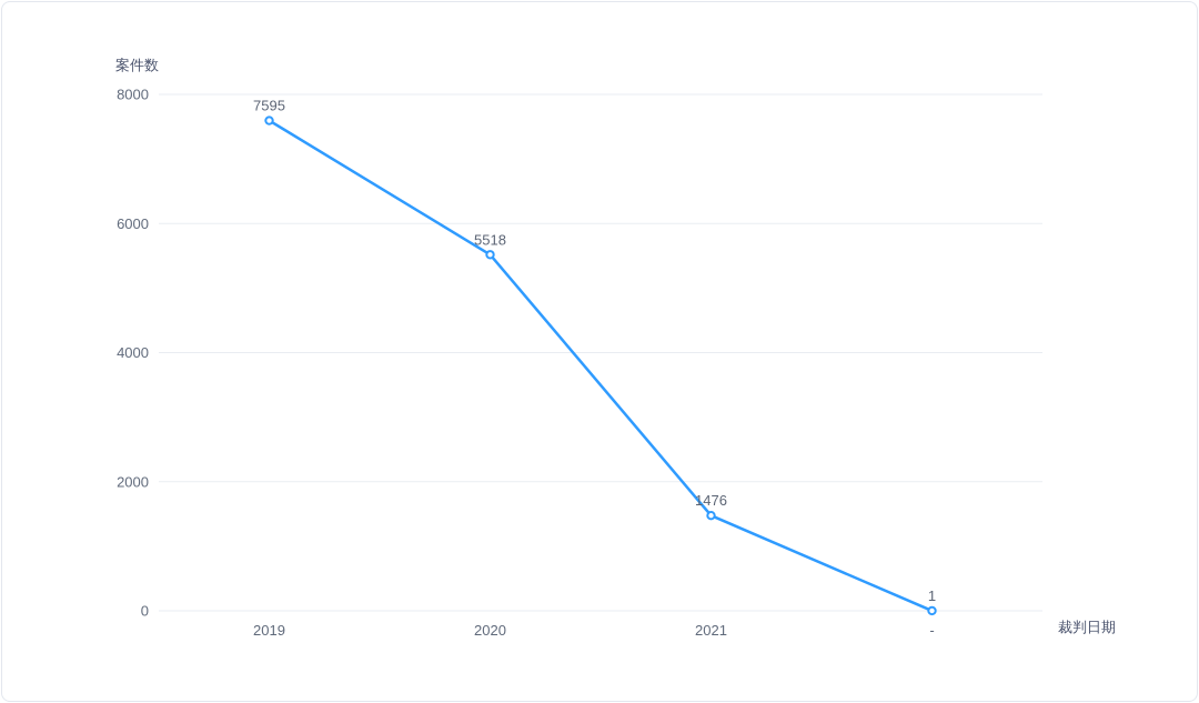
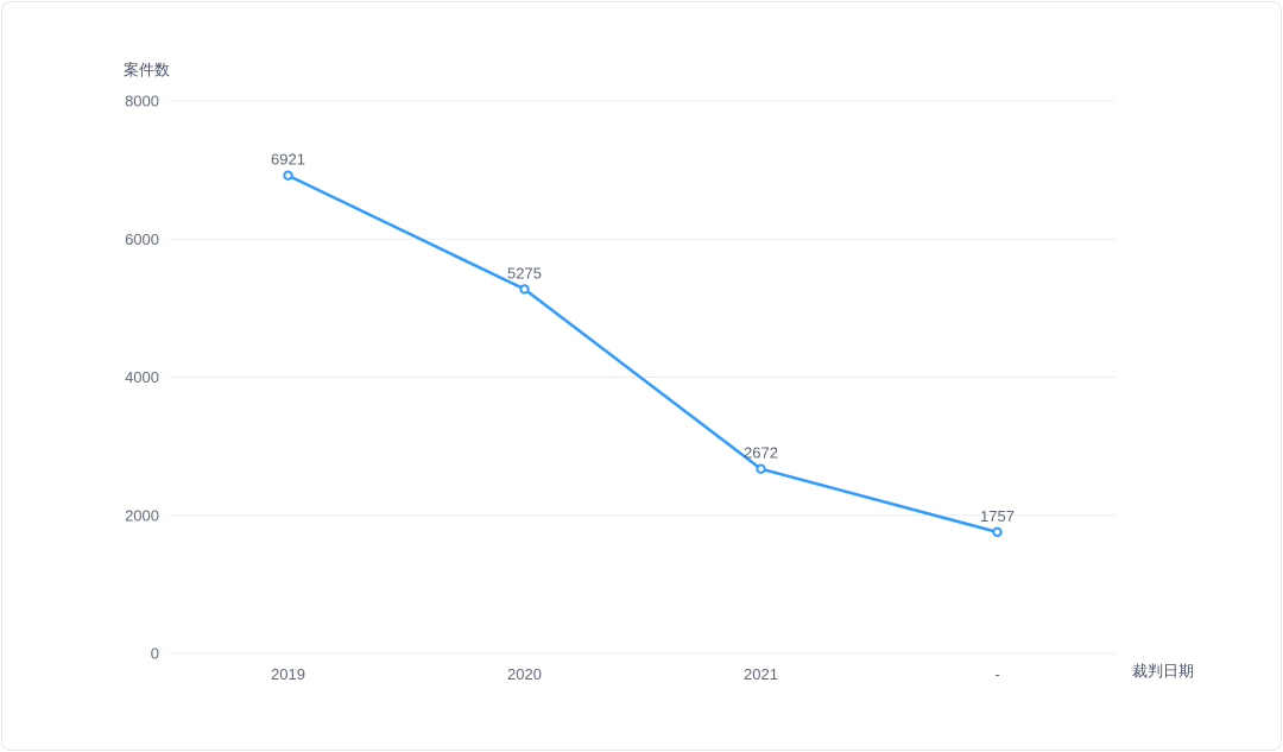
2019: 7595 -> 6921
2020: 5518 -> 5275
2021: 1476 -> 2672
-: 1 -> 1757
